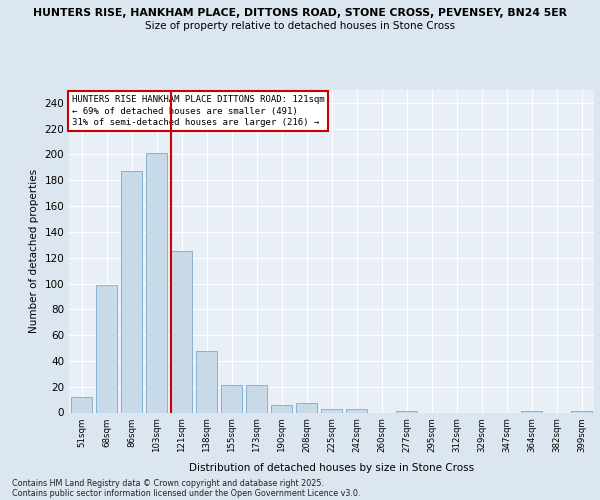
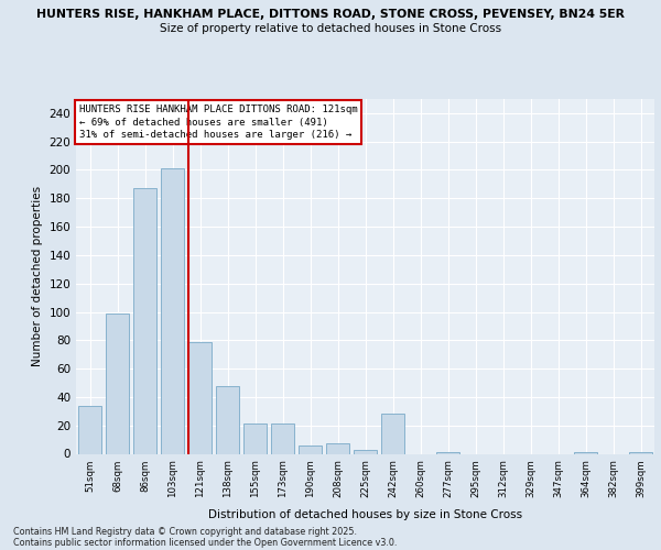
51sqm: 12 -> 34
121sqm: 125 -> 79
242sqm: 3 -> 28
